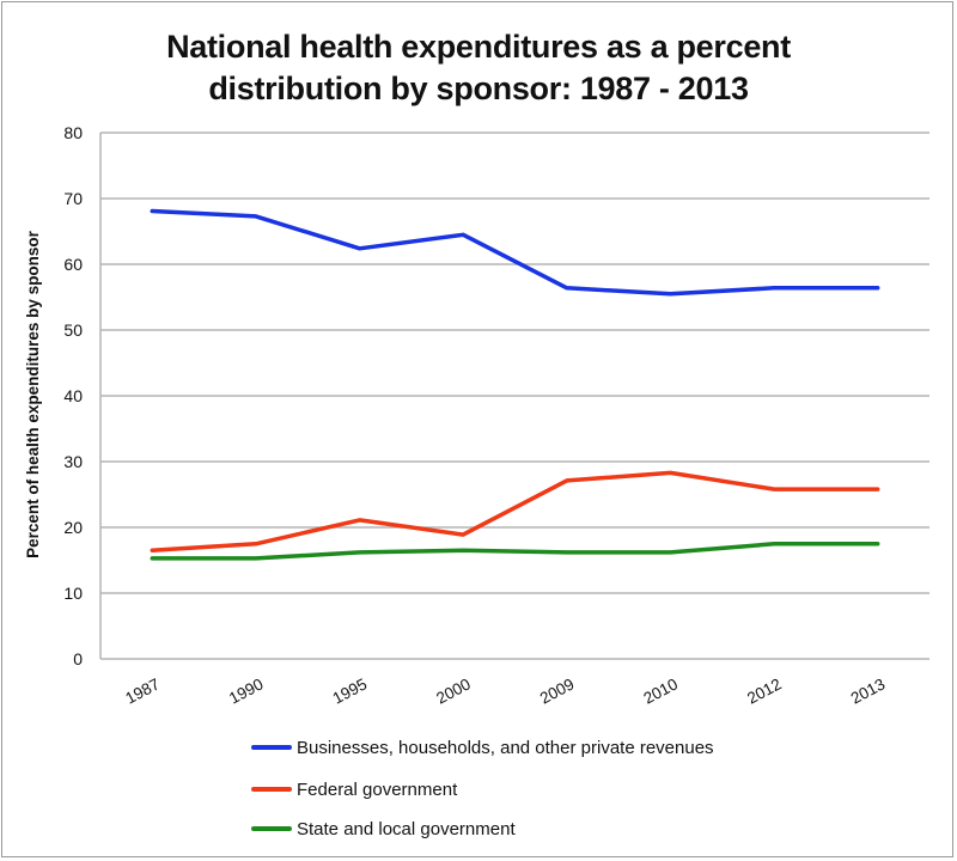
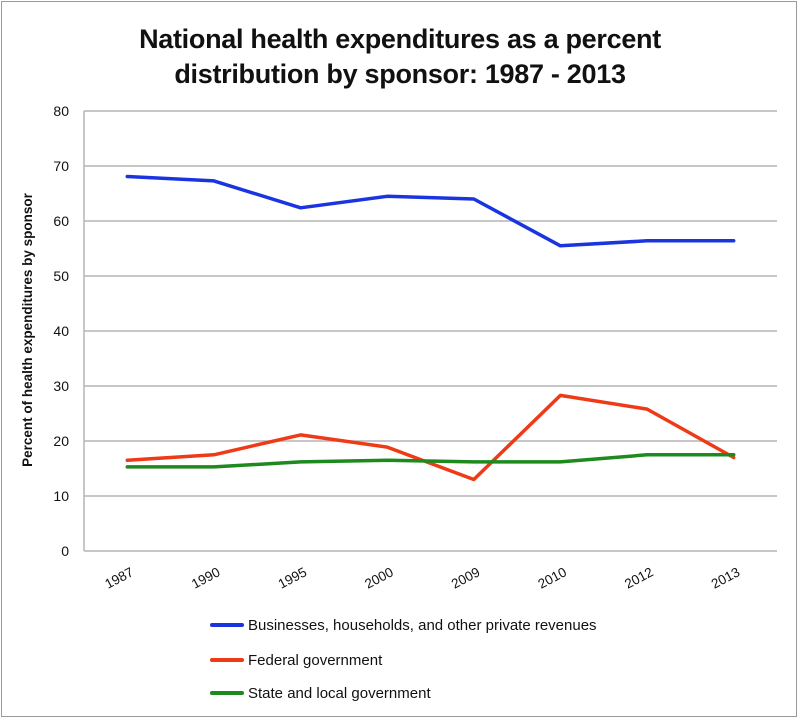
Businesses, households, and other private revenues/2009: 56 -> 64
Federal government/2009: 27 -> 13
Federal government/2013: 26 -> 17
